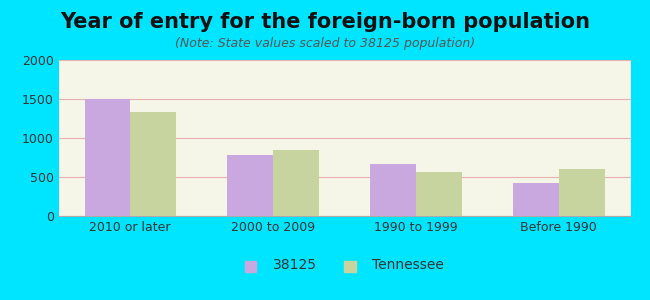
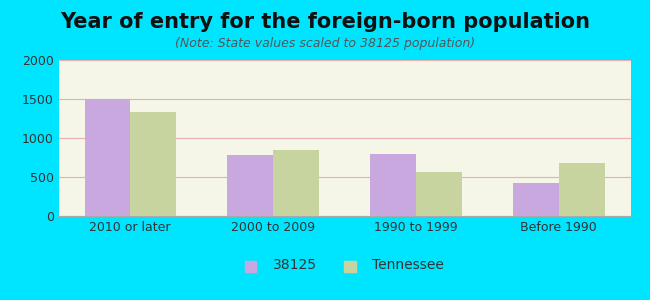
38125/1990 to 1999: 660 -> 800
Tennessee/Before 1990: 610 -> 680
